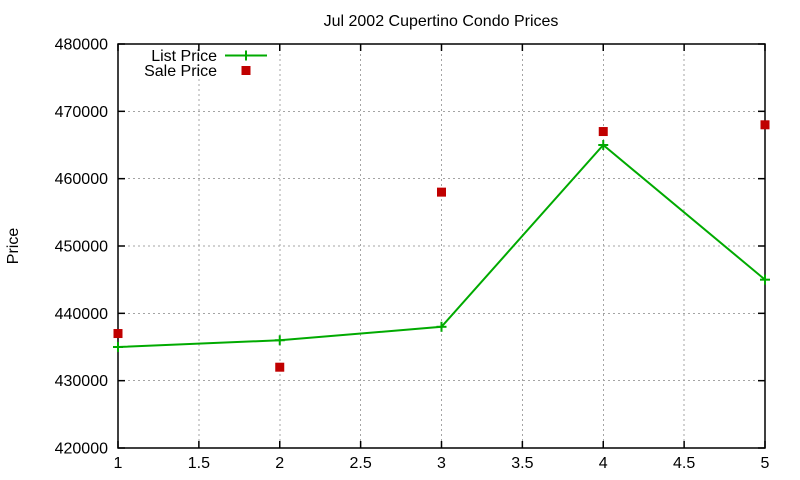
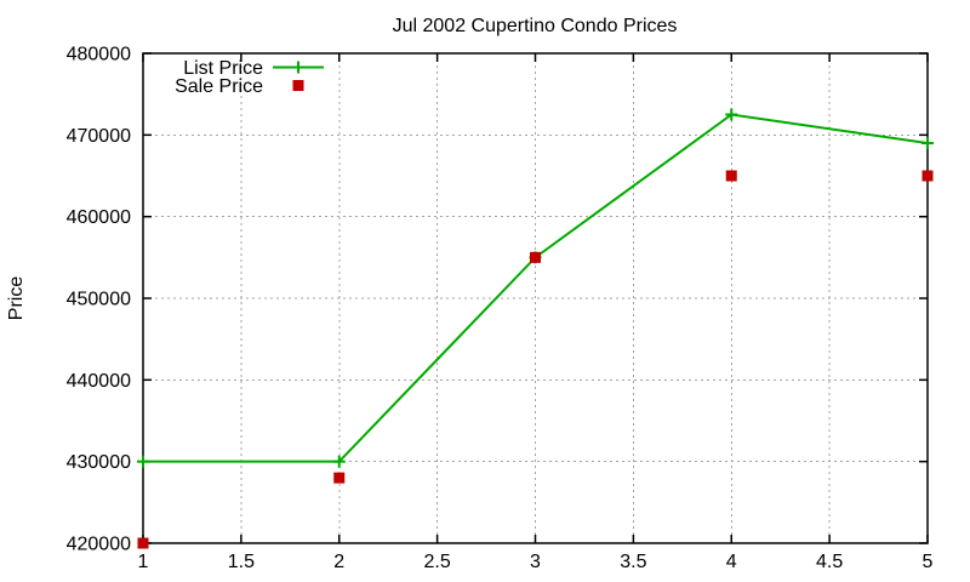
List Price/1: 435000 -> 430000
Sale Price/1: 437000 -> 420000
List Price/2: 436000 -> 430000
Sale Price/2: 432000 -> 428000
List Price/3: 438000 -> 455000
Sale Price/3: 458000 -> 455000
List Price/4: 465000 -> 472000
Sale Price/4: 467000 -> 465000
List Price/5: 445000 -> 469000
Sale Price/5: 468000 -> 465000
